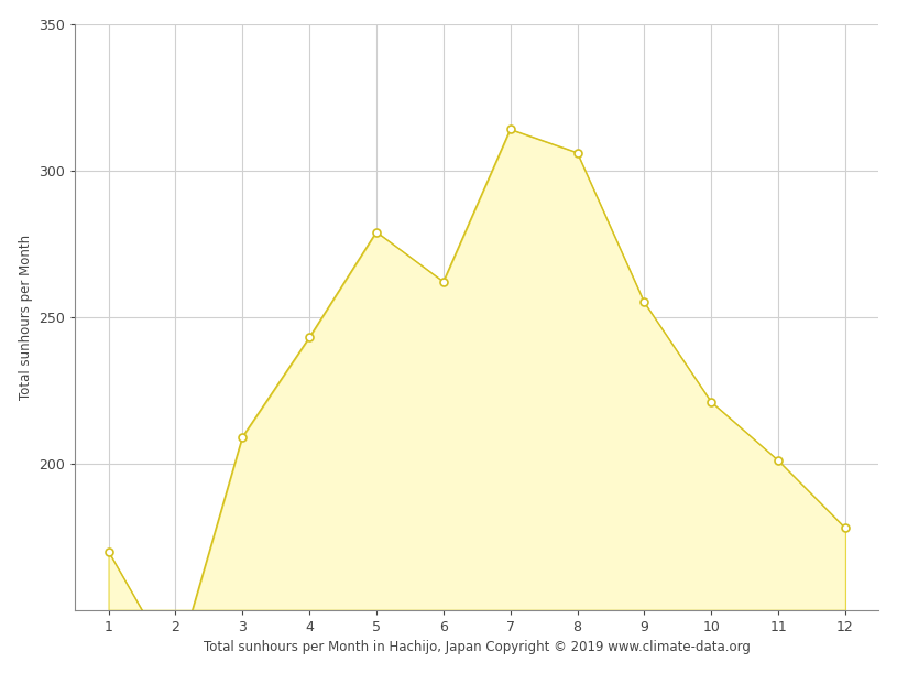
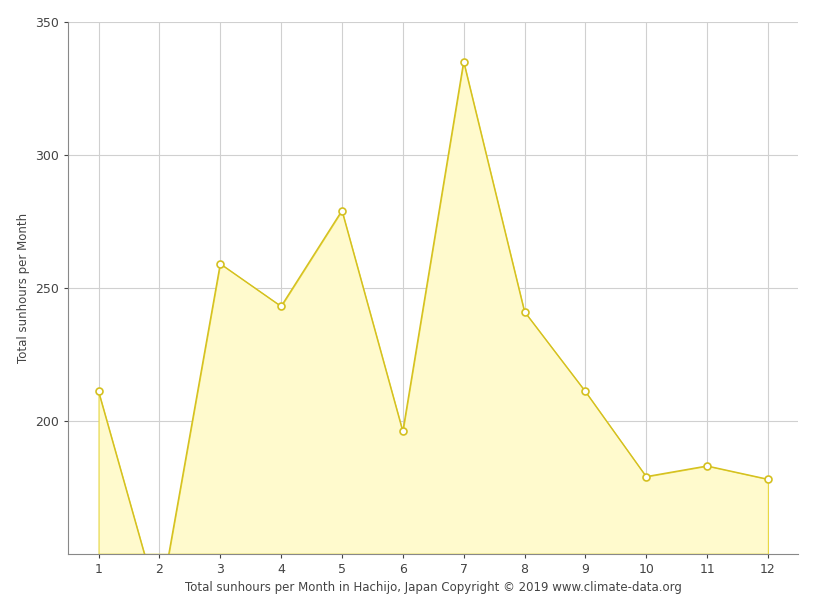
1: 170 -> 211
3: 209 -> 259
6: 262 -> 196
7: 314 -> 335
8: 306 -> 241
9: 255 -> 211
10: 221 -> 179
11: 201 -> 183
